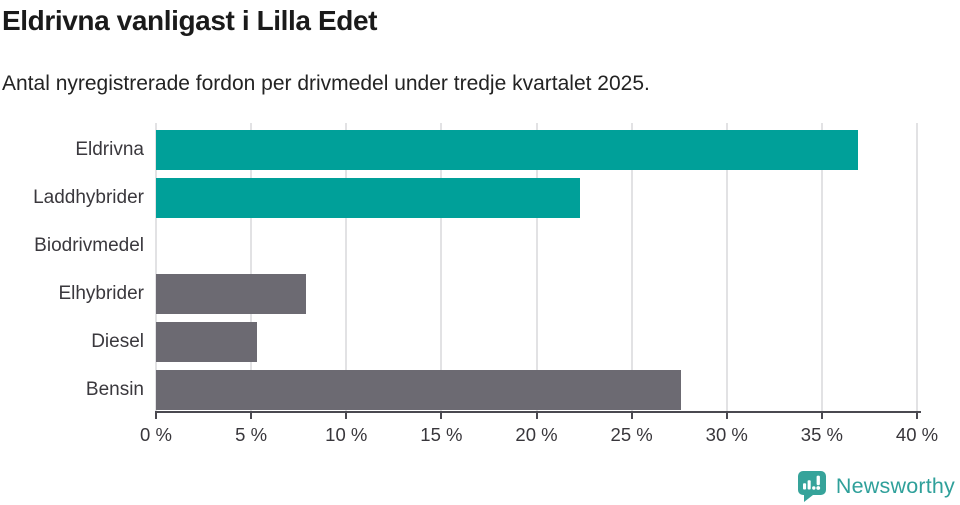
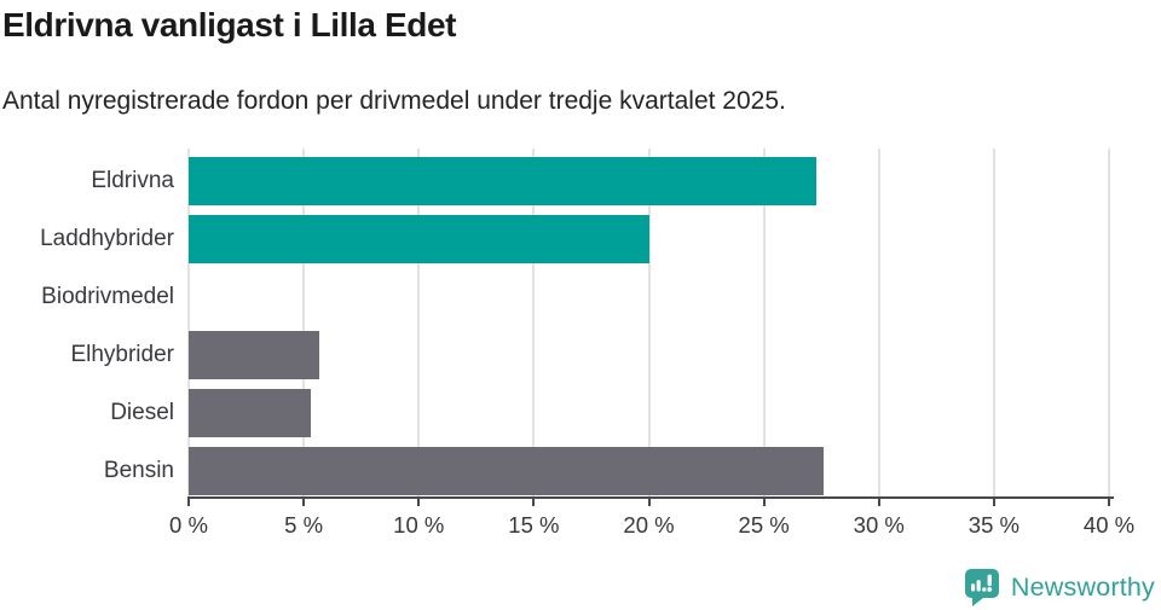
Eldrivna: 36.9% -> 27.3%
Laddhybrider: 22.3% -> 20.0%
Elhybrider: 7.9% -> 5.7%
